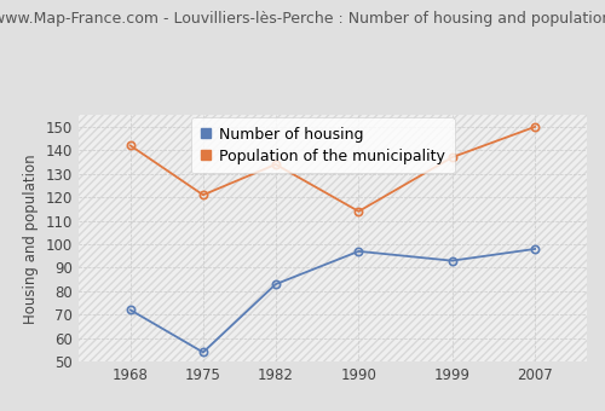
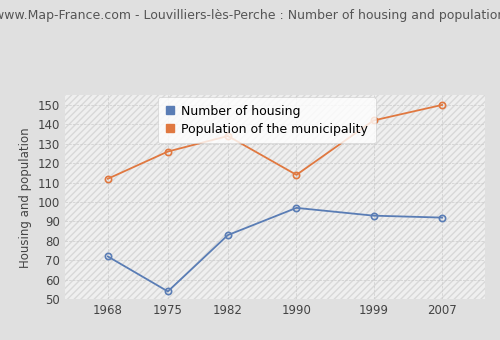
Population of the municipality/1968: 142 -> 112
Population of the municipality/1975: 121 -> 126
Population of the municipality/1999: 137 -> 142
Number of housing/2007: 98 -> 92
